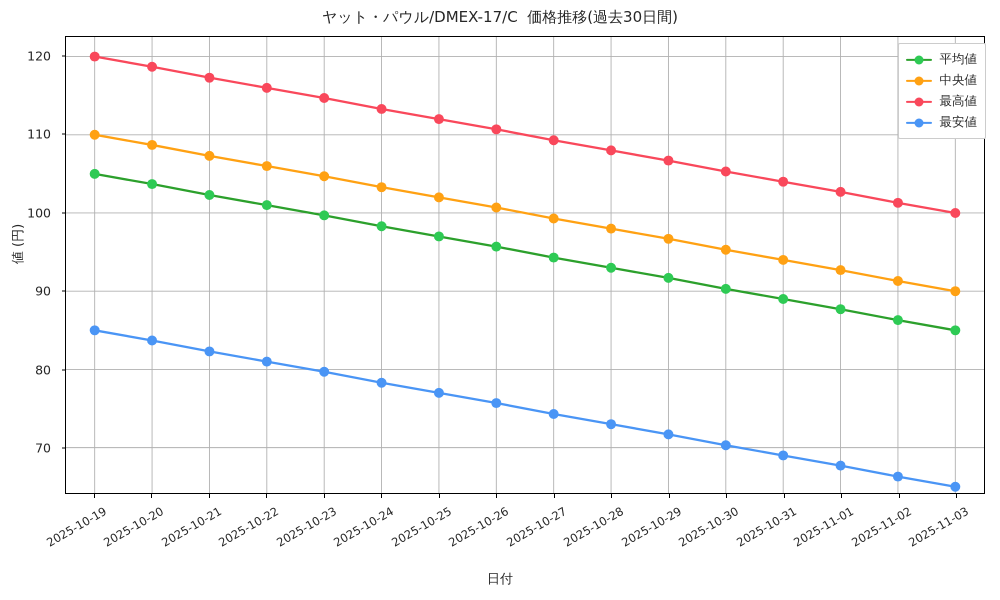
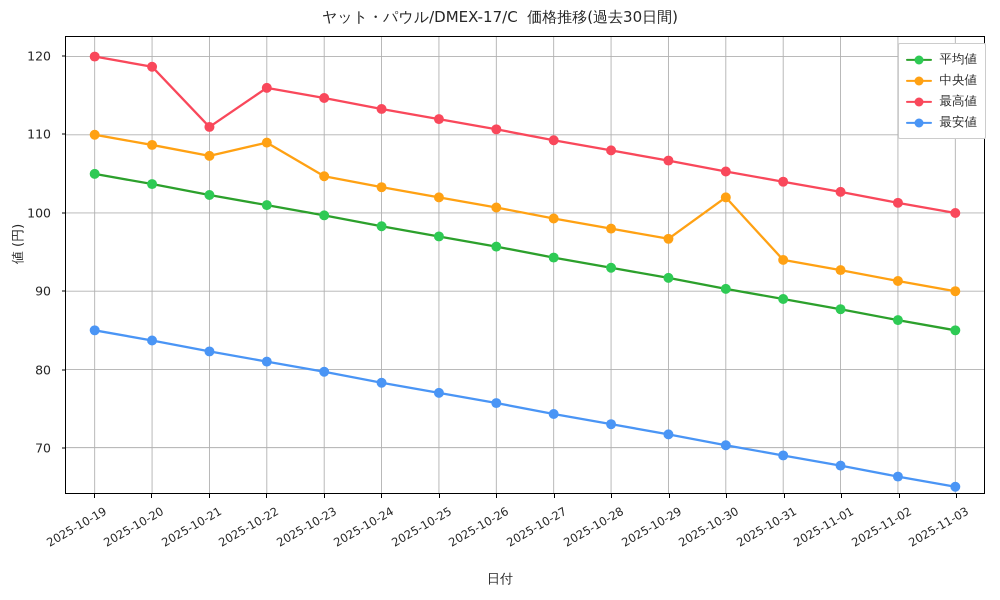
最高値/2025-10-21: 117 -> 111
中央値/2025-10-22: 106 -> 109
中央値/2025-10-30: 95 -> 102
